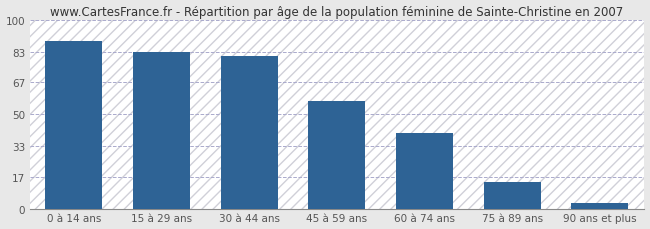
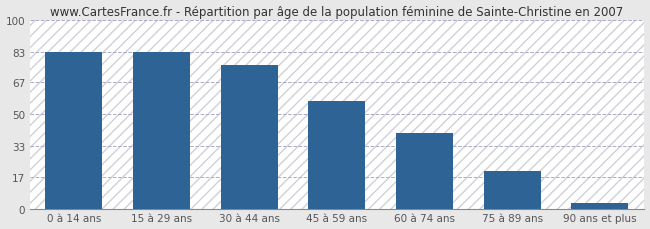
0 à 14 ans: 89 -> 83
30 à 44 ans: 81 -> 76
75 à 89 ans: 14 -> 20
